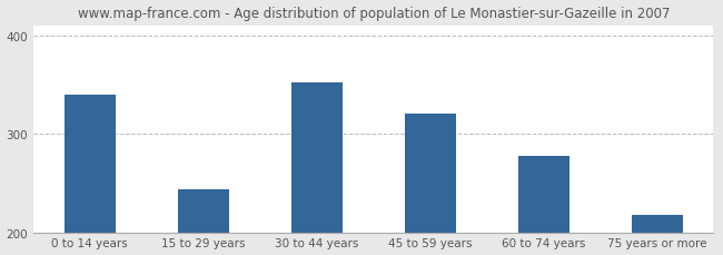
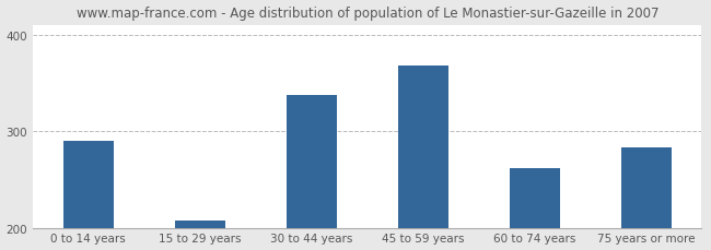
0 to 14 years: 340 -> 290
15 to 29 years: 244 -> 207
30 to 44 years: 352 -> 338
45 to 59 years: 320 -> 368
60 to 74 years: 278 -> 262
75 years or more: 218 -> 283
